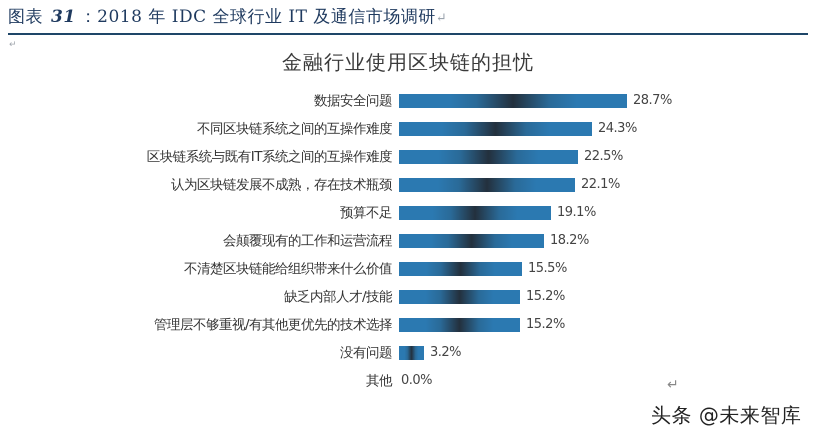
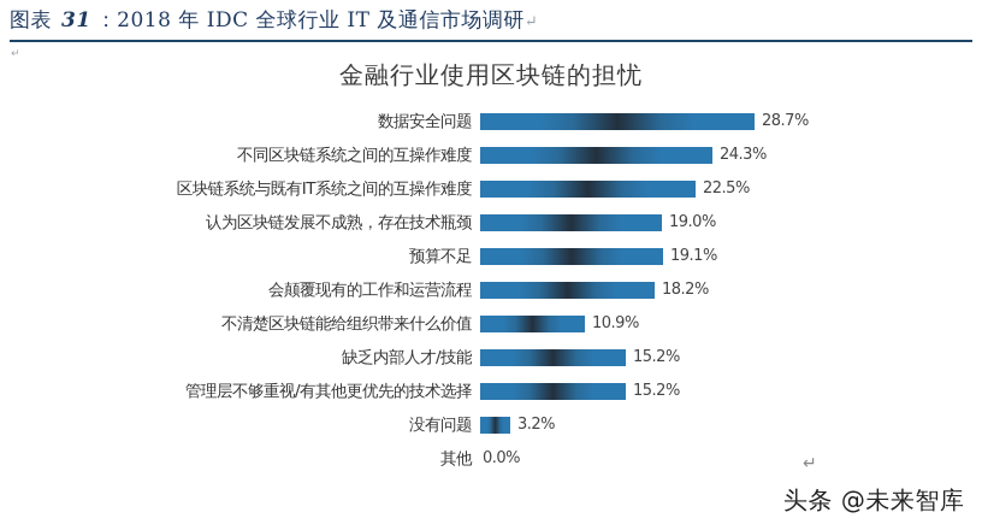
认为区块链发展不成熟，存在技术瓶颈: 22.1% -> 19.0%
不清楚区块链能给组织带来什么价值: 15.5% -> 10.9%
